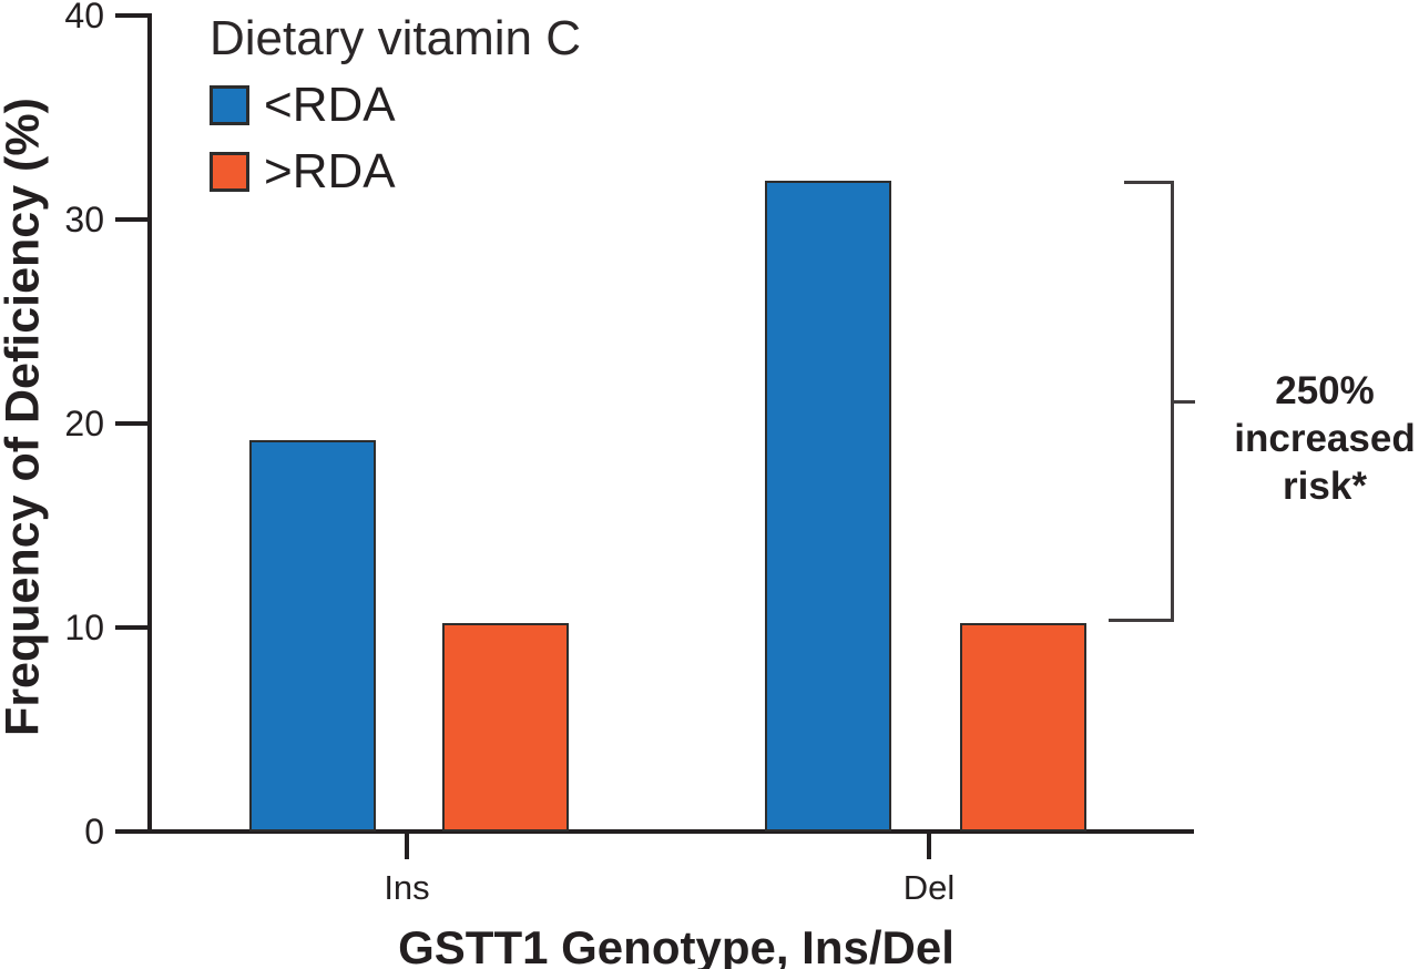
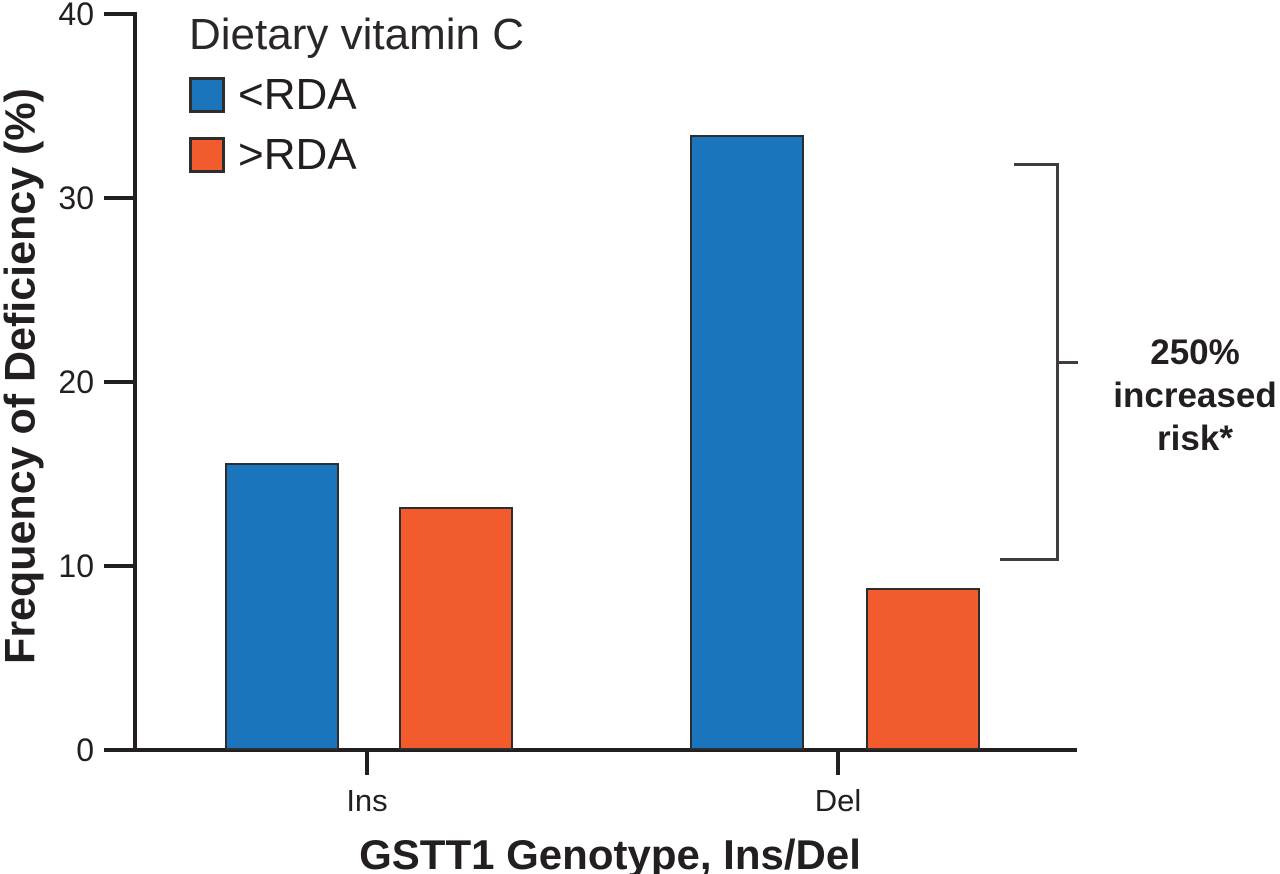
<RDA/Ins: 19.2 -> 15.6
>RDA/Ins: 10.2 -> 13.2
<RDA/Del: 31.9 -> 33.4
>RDA/Del: 10.2 -> 8.8
